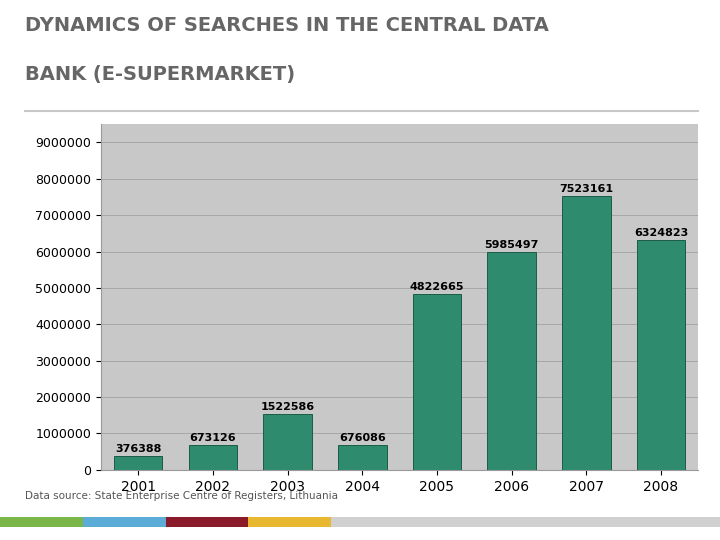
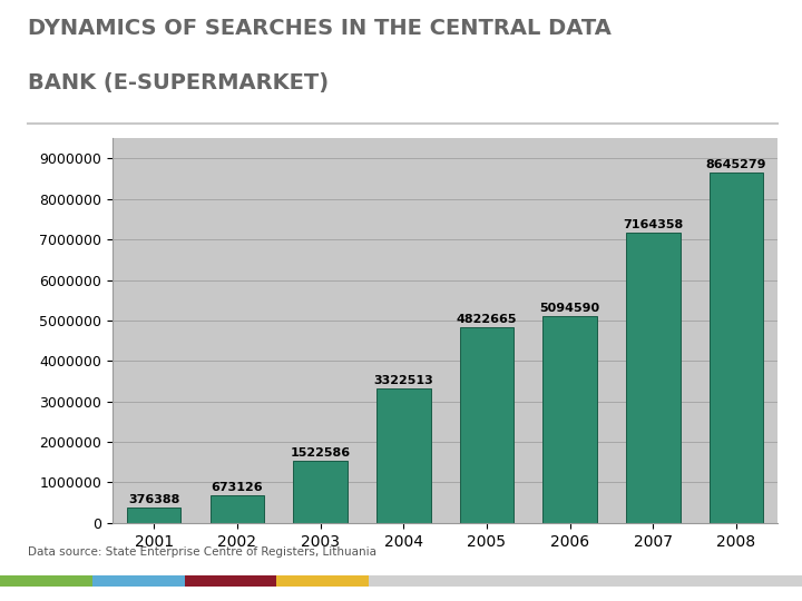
2004: 676086 -> 3322513
2006: 5985497 -> 5094590
2007: 7523161 -> 7164358
2008: 6324823 -> 8645279
